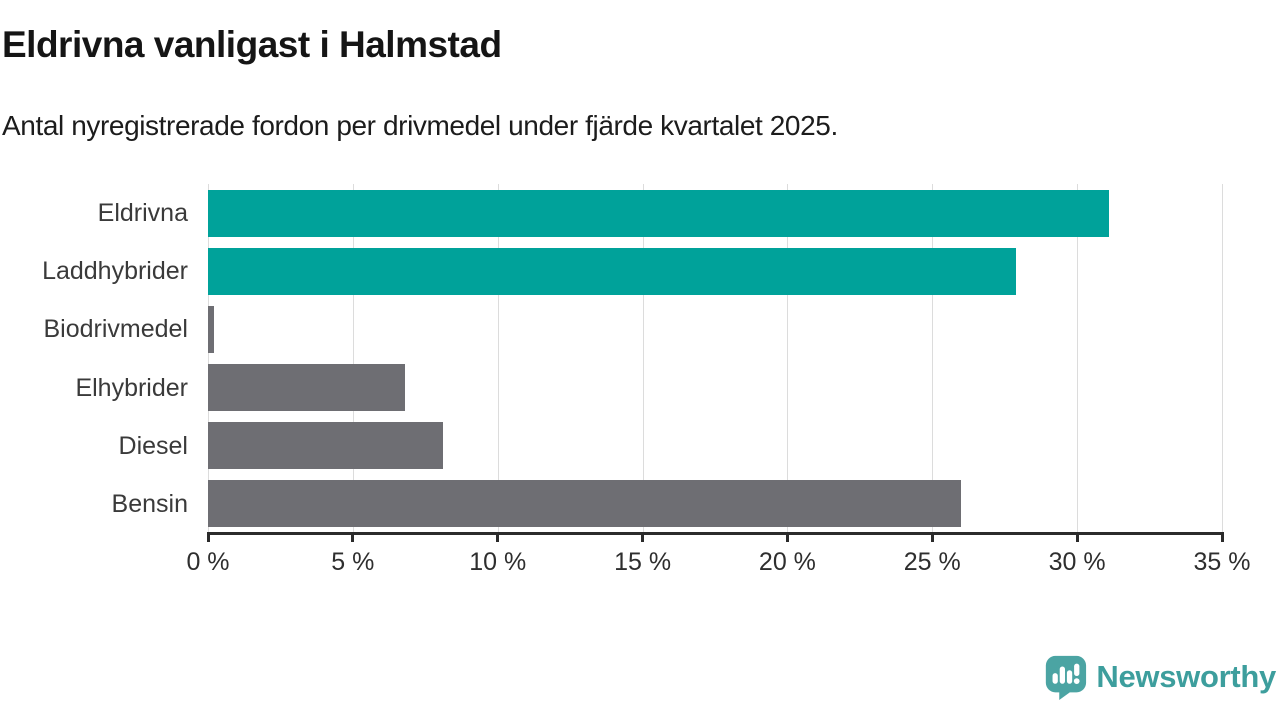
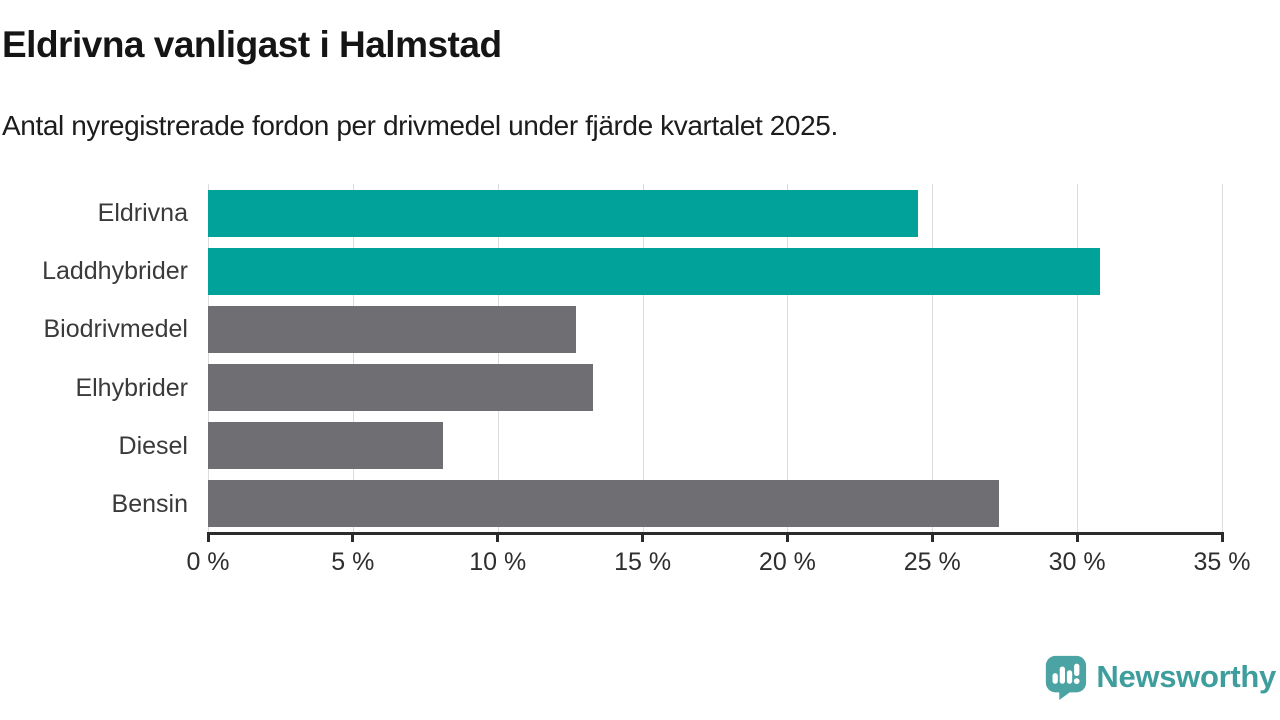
Eldrivna: 31.1% -> 24.5%
Laddhybrider: 27.9% -> 30.8%
Biodrivmedel: 0.2% -> 12.7%
Elhybrider: 6.8% -> 13.3%
Bensin: 26.0% -> 27.3%
